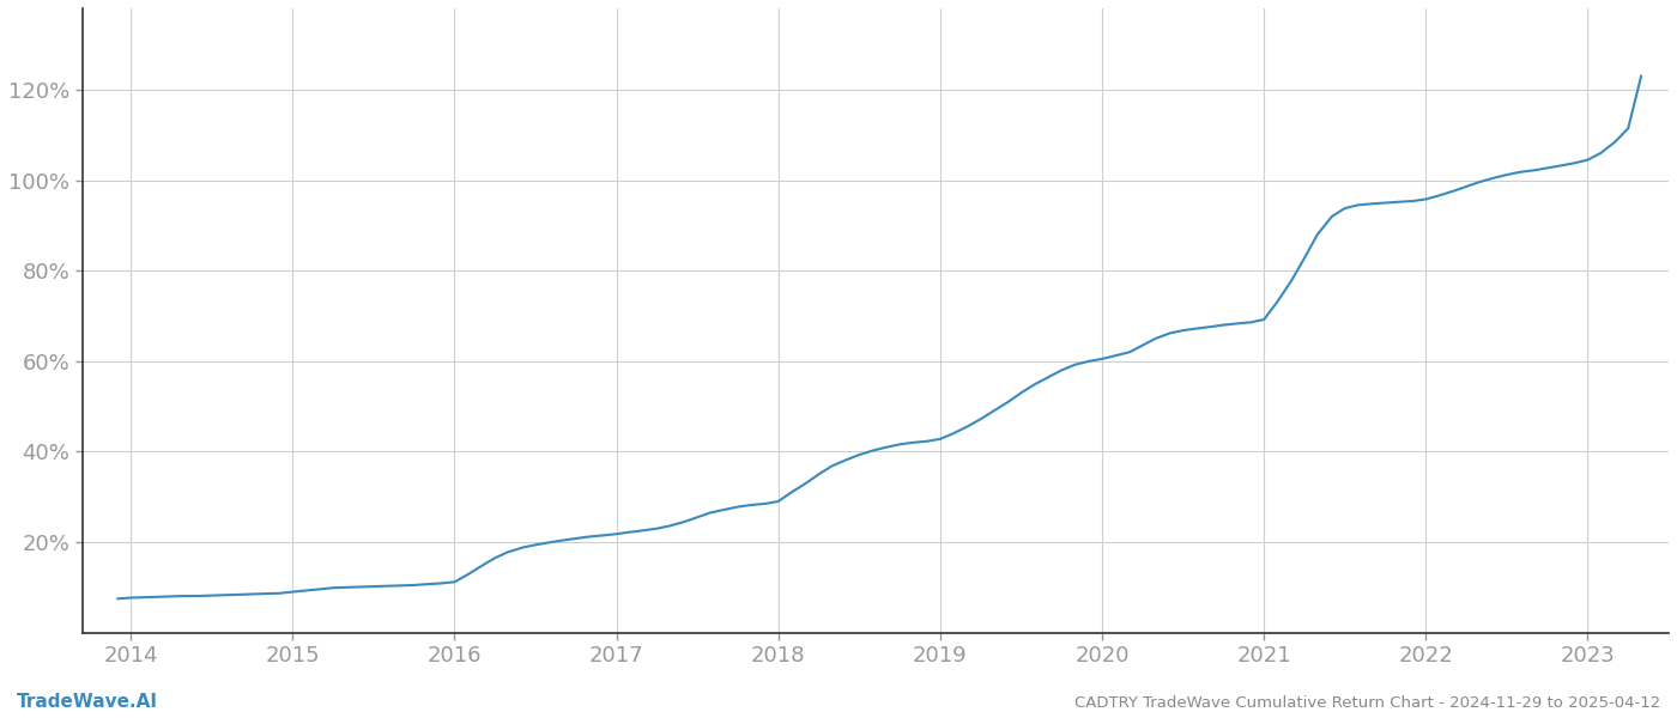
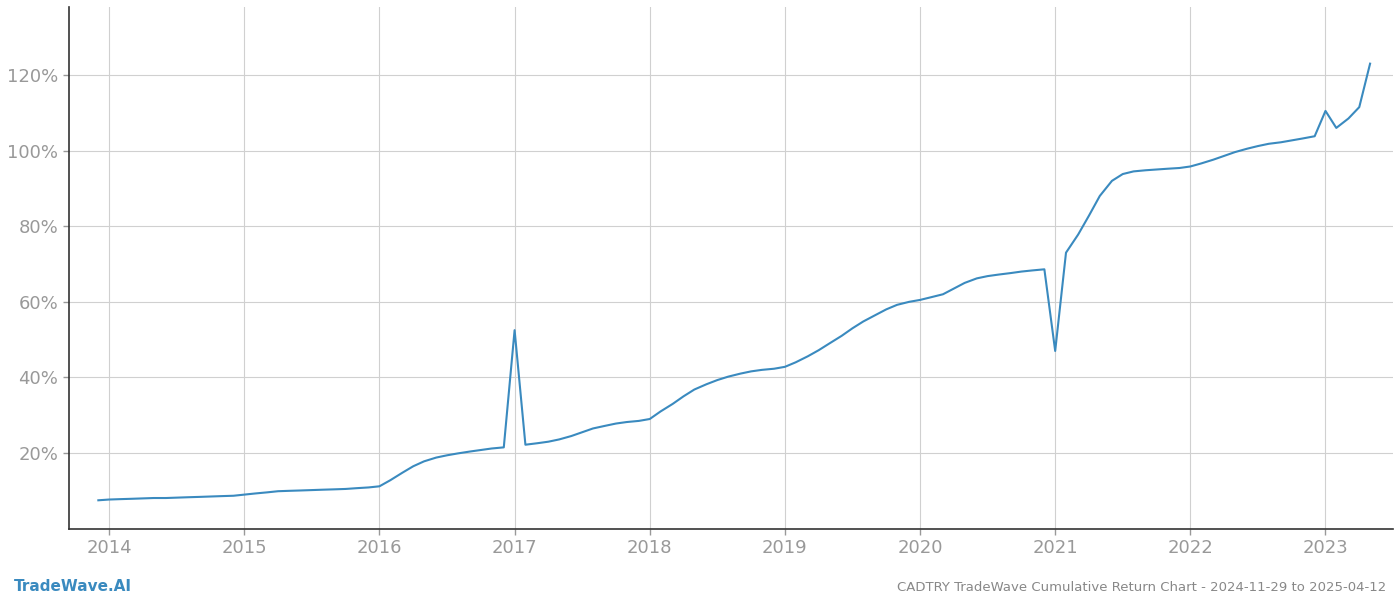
2017: 21.8% -> 52.5%
2021: 69.2% -> 47.0%
2023: 104.5% -> 110.5%
